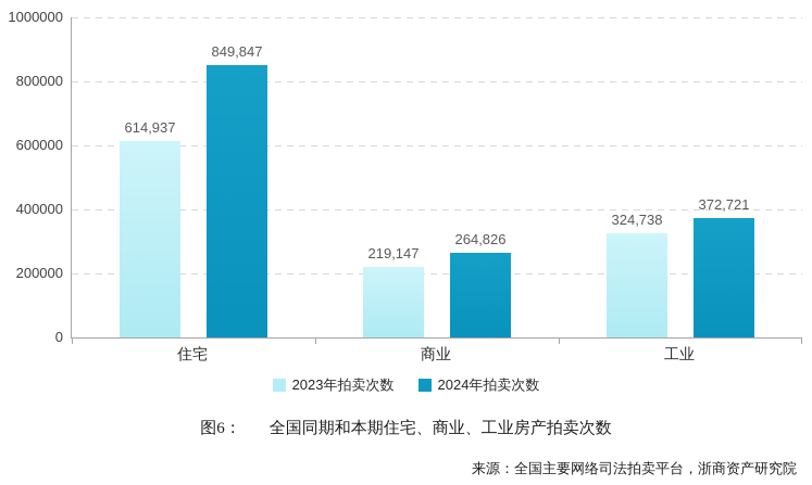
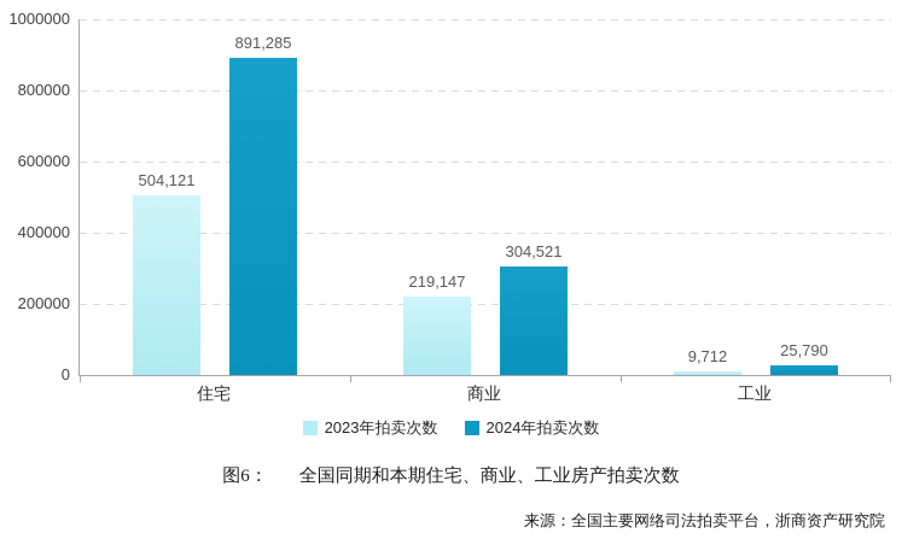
2023年拍卖次数/住宅: 614,937 -> 504,121
2024年拍卖次数/住宅: 849,847 -> 891,285
2024年拍卖次数/商业: 264,826 -> 304,521
2023年拍卖次数/工业: 324,738 -> 9,712
2024年拍卖次数/工业: 372,721 -> 25,790
